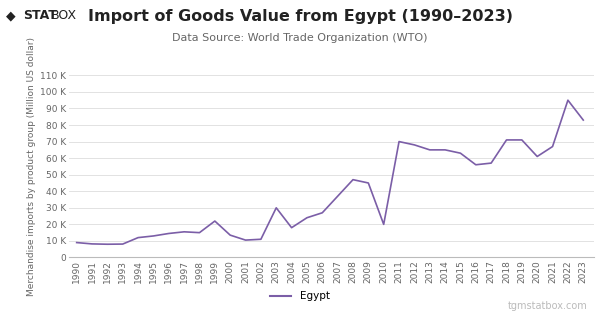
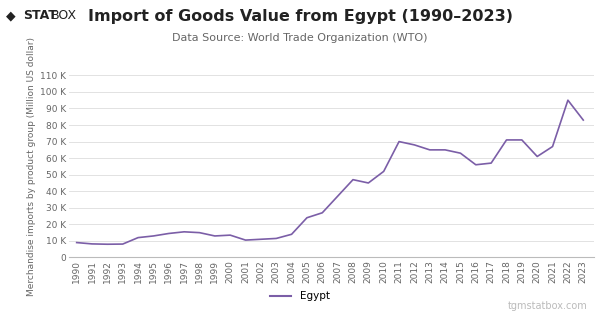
1999: 22 K -> 13 K
2003: 30 K -> 12 K
2004: 18 K -> 14 K
2010: 20 K -> 52 K
